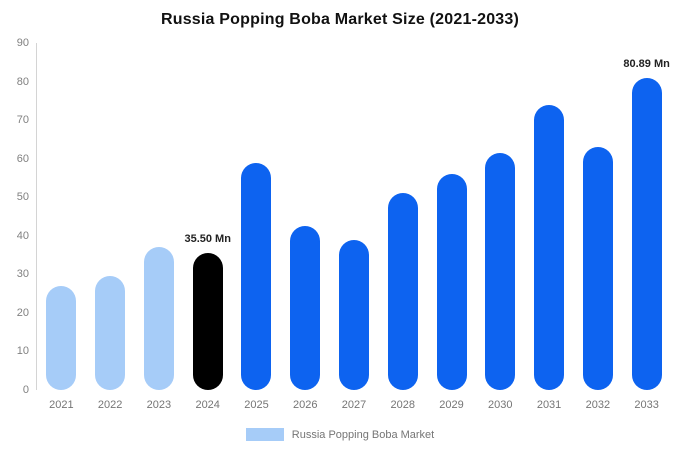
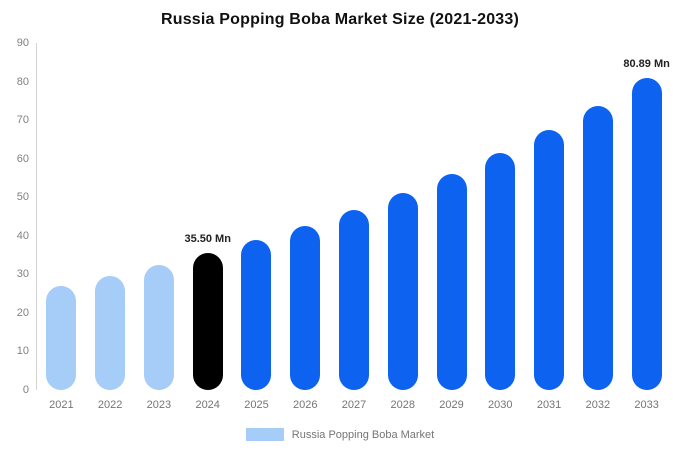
2023: 37 -> 32
2025: 59 -> 39
2027: 39 -> 47
2031: 74 -> 67
2032: 63 -> 74
